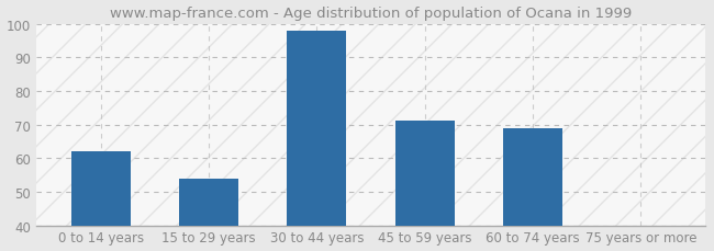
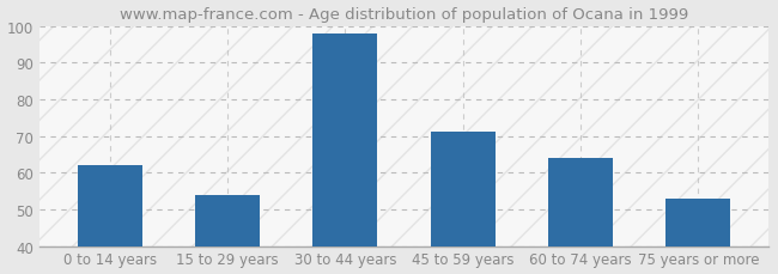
60 to 74 years: 69 -> 64
75 years or more: 40 -> 53
